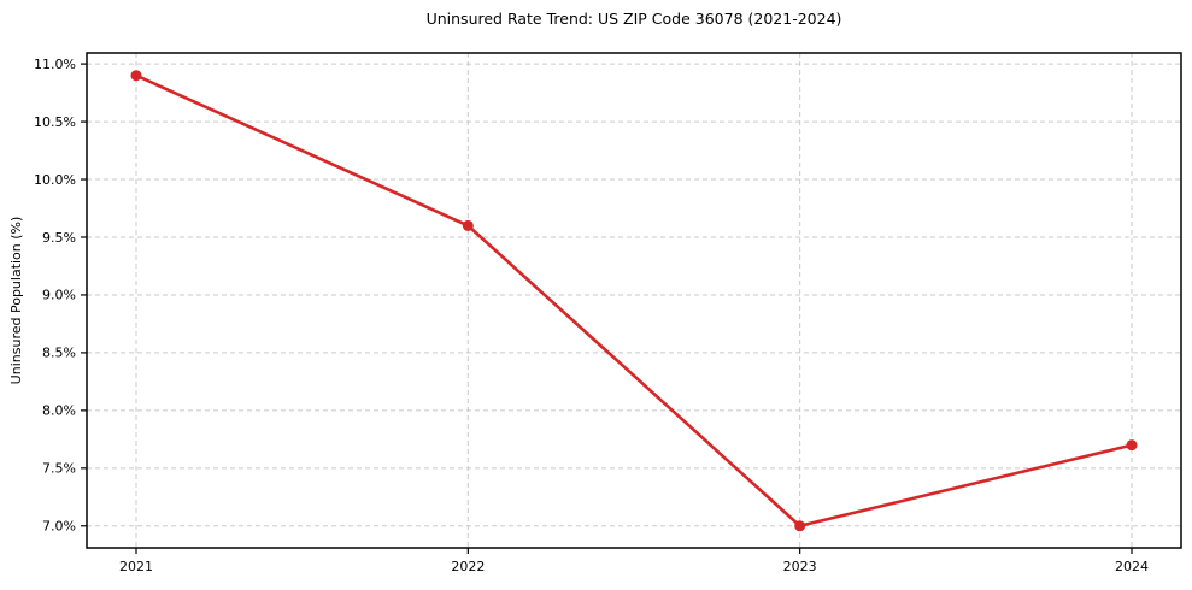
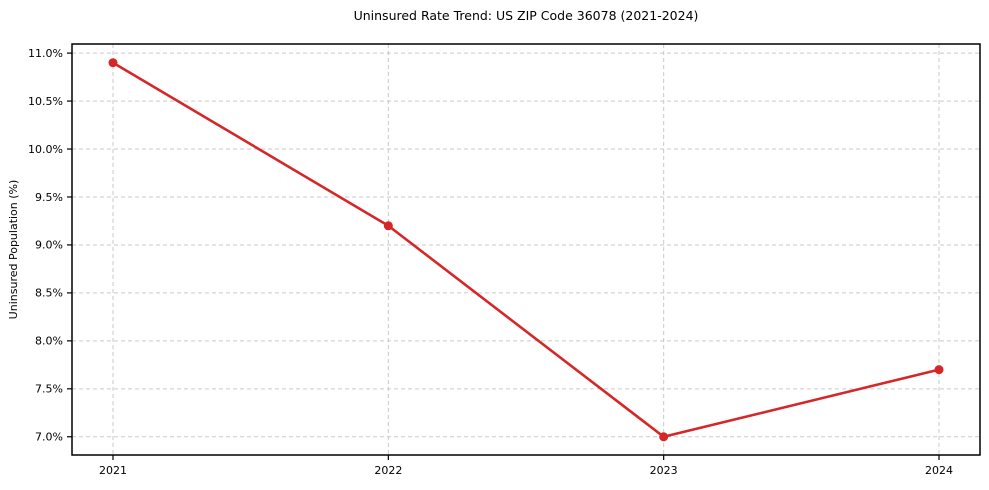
2022: 9.6% -> 9.2%
